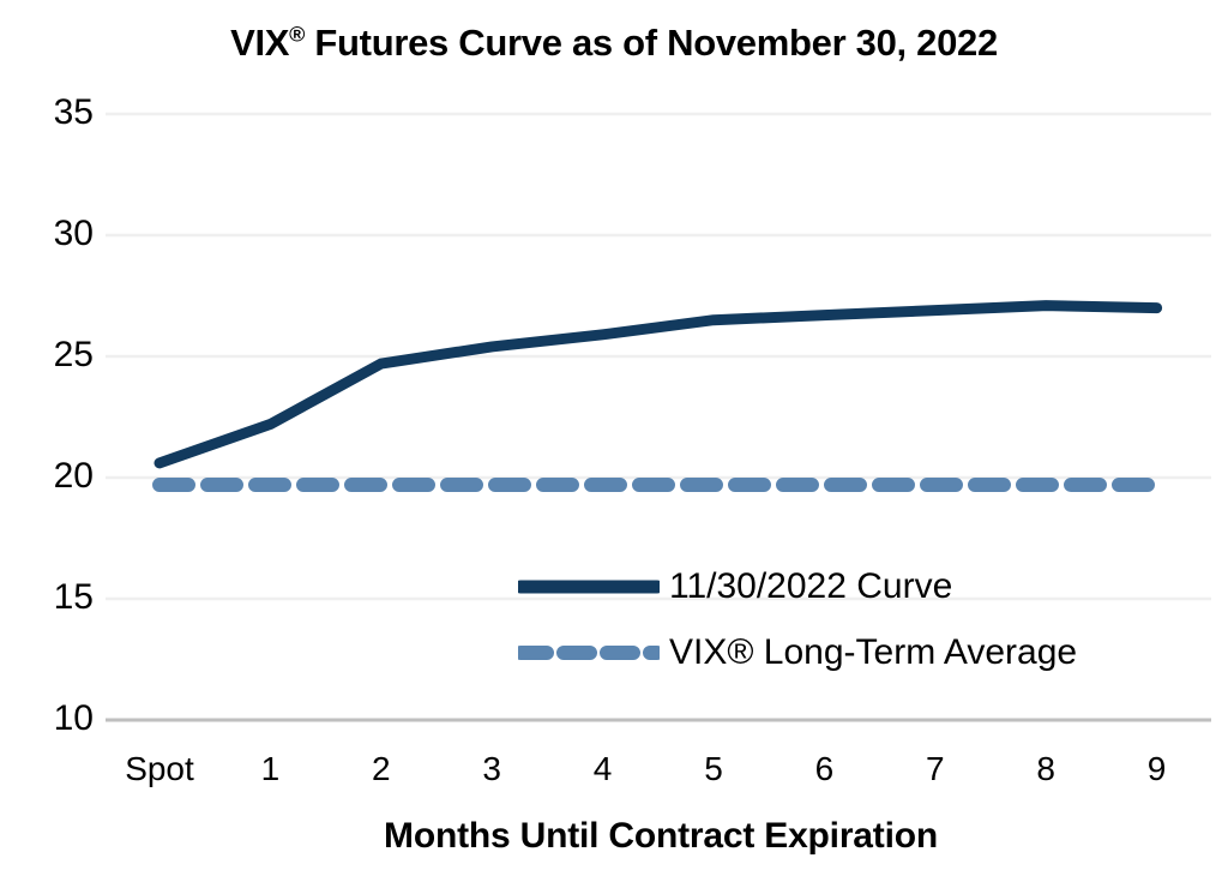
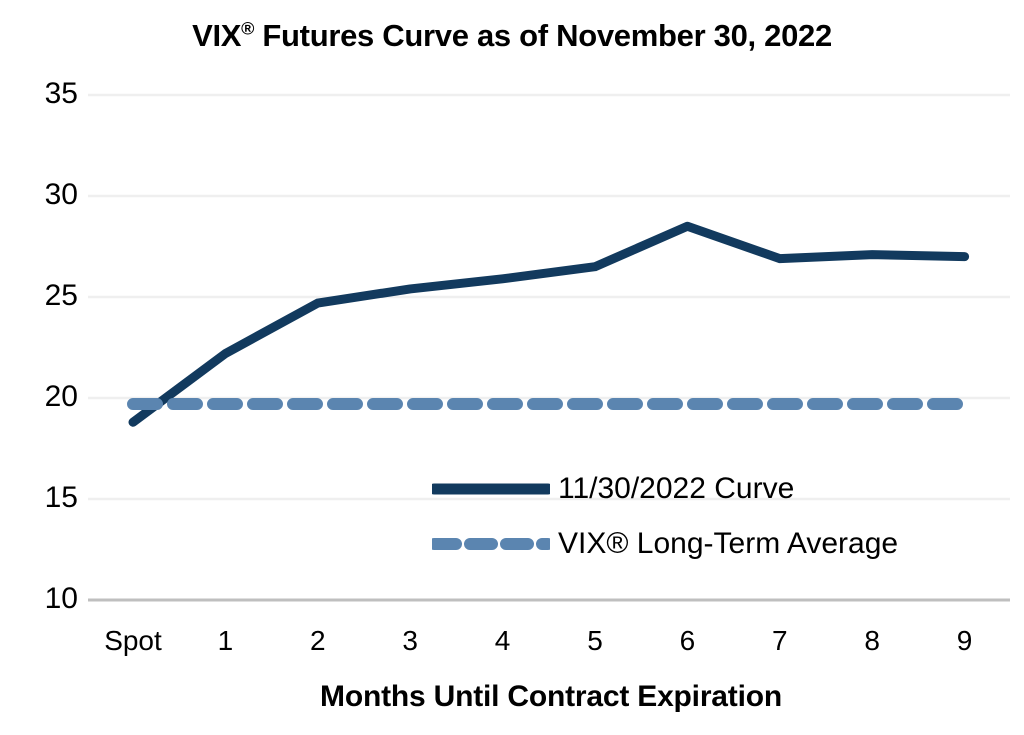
11/30/2022 Curve/Spot: 20.6 -> 18.8
11/30/2022 Curve/6: 26.7 -> 28.5
